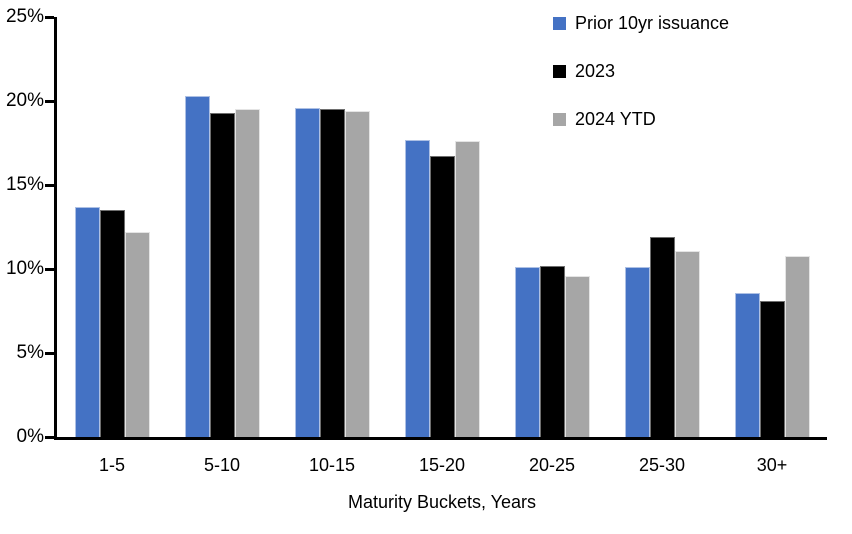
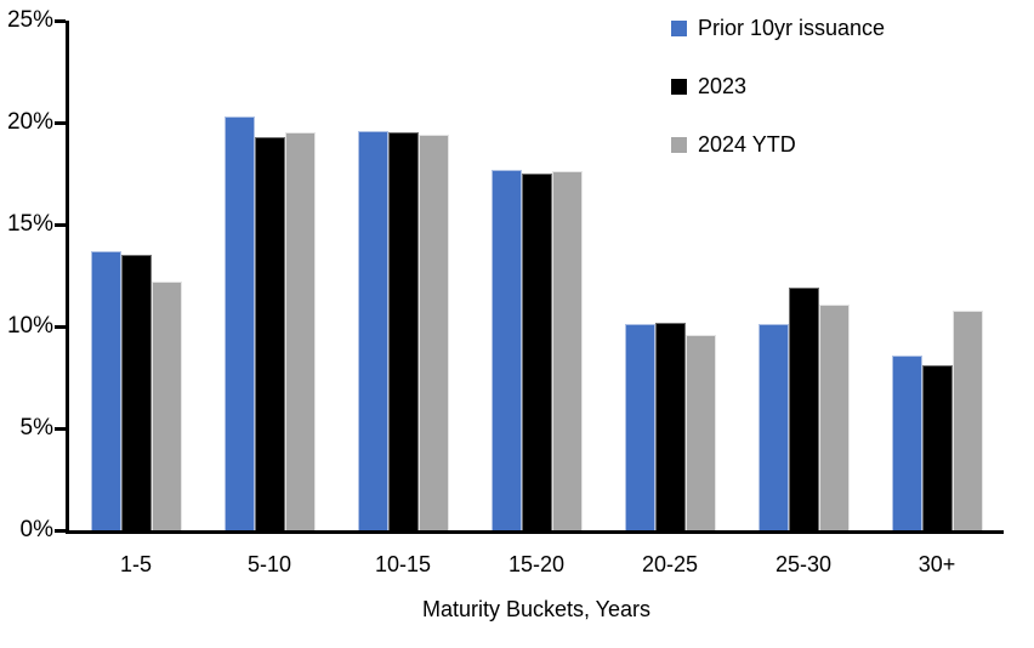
2023/15-20: 16.7% -> 17.5%
